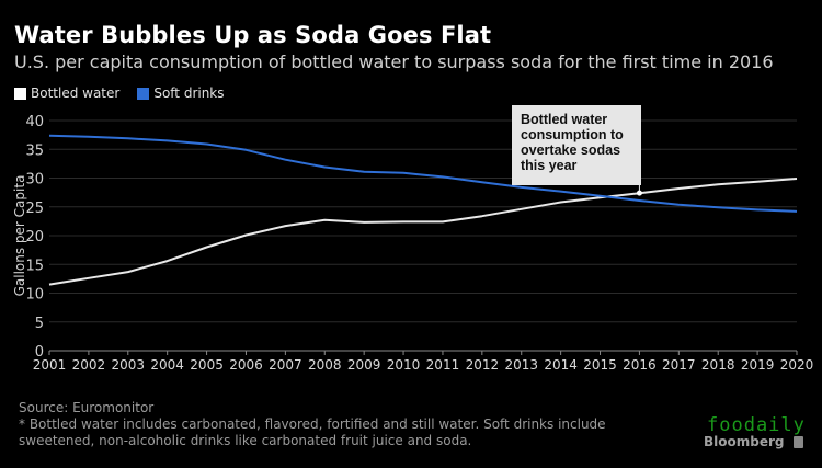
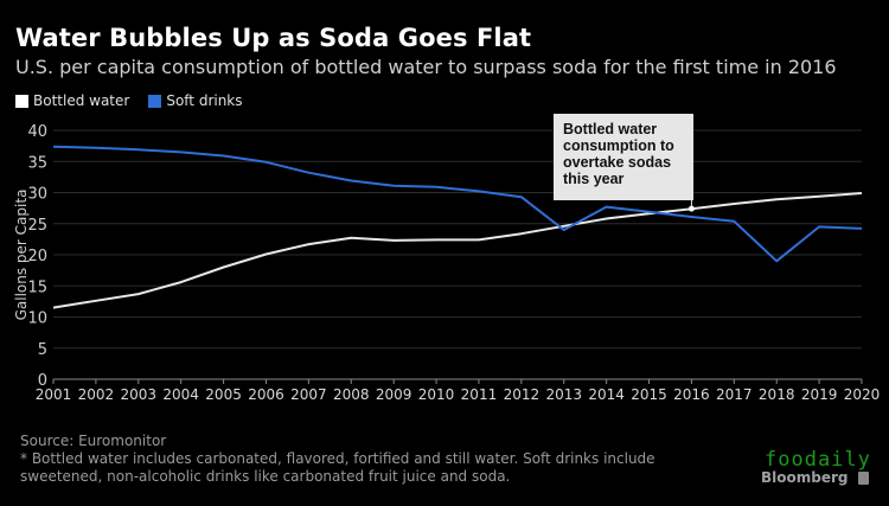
Soft drinks/2013: 28 -> 24
Soft drinks/2018: 25 -> 19
